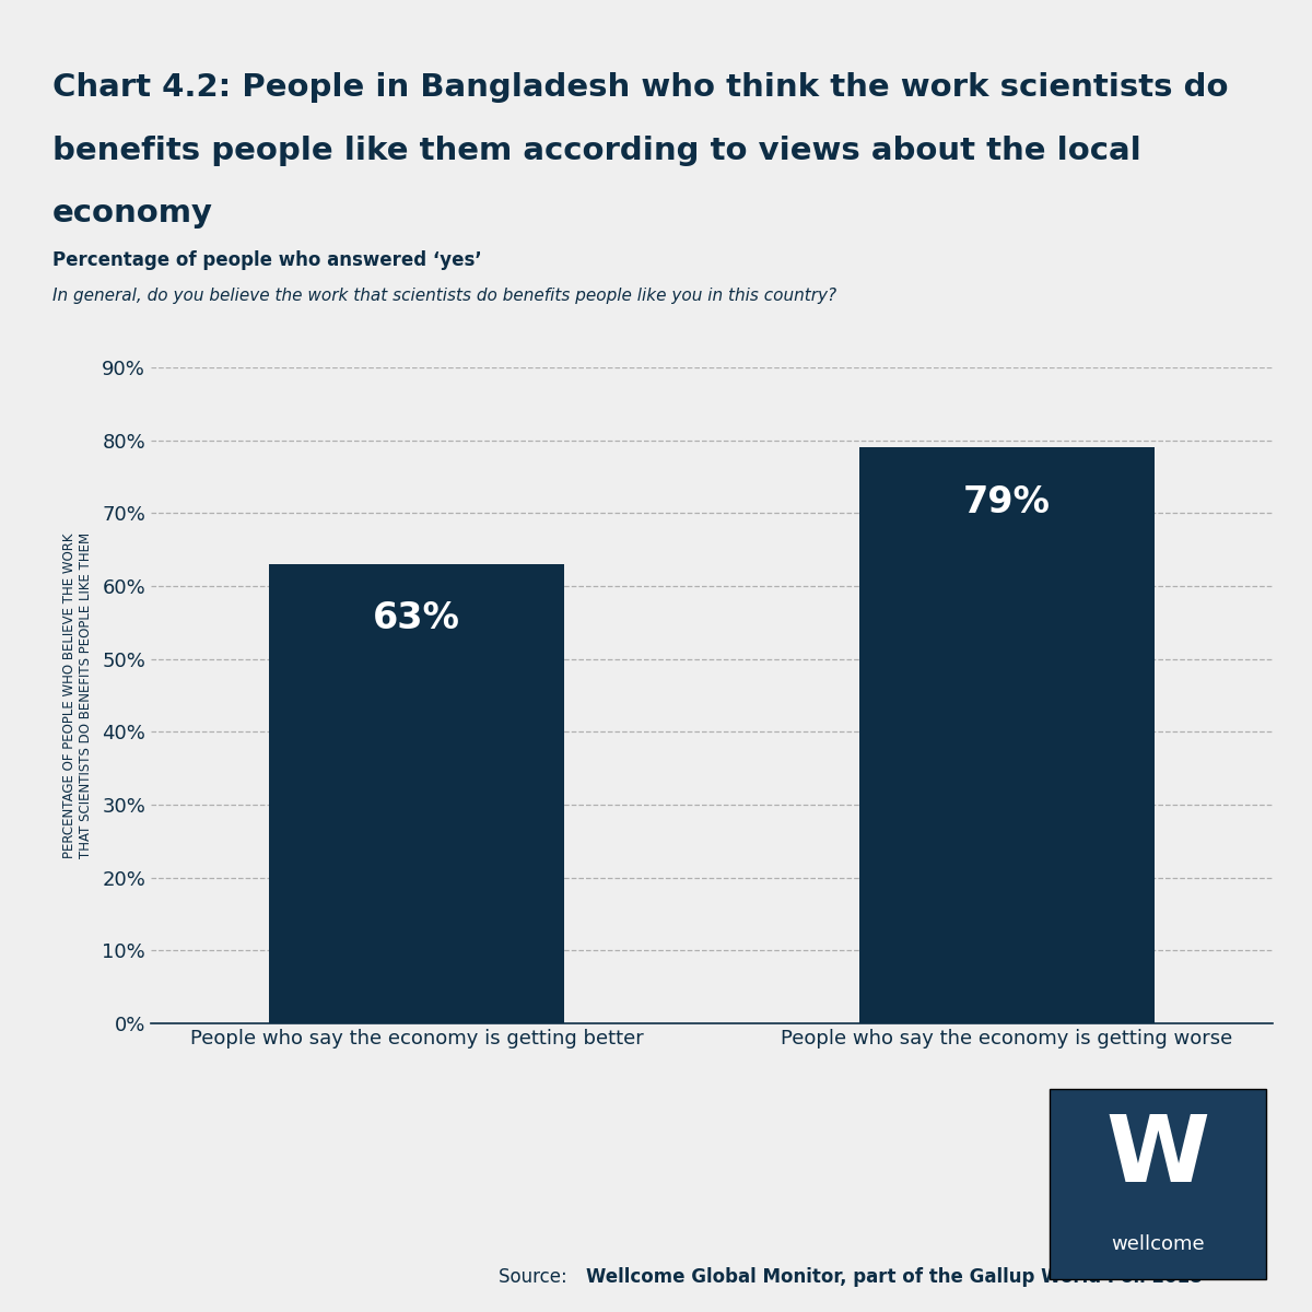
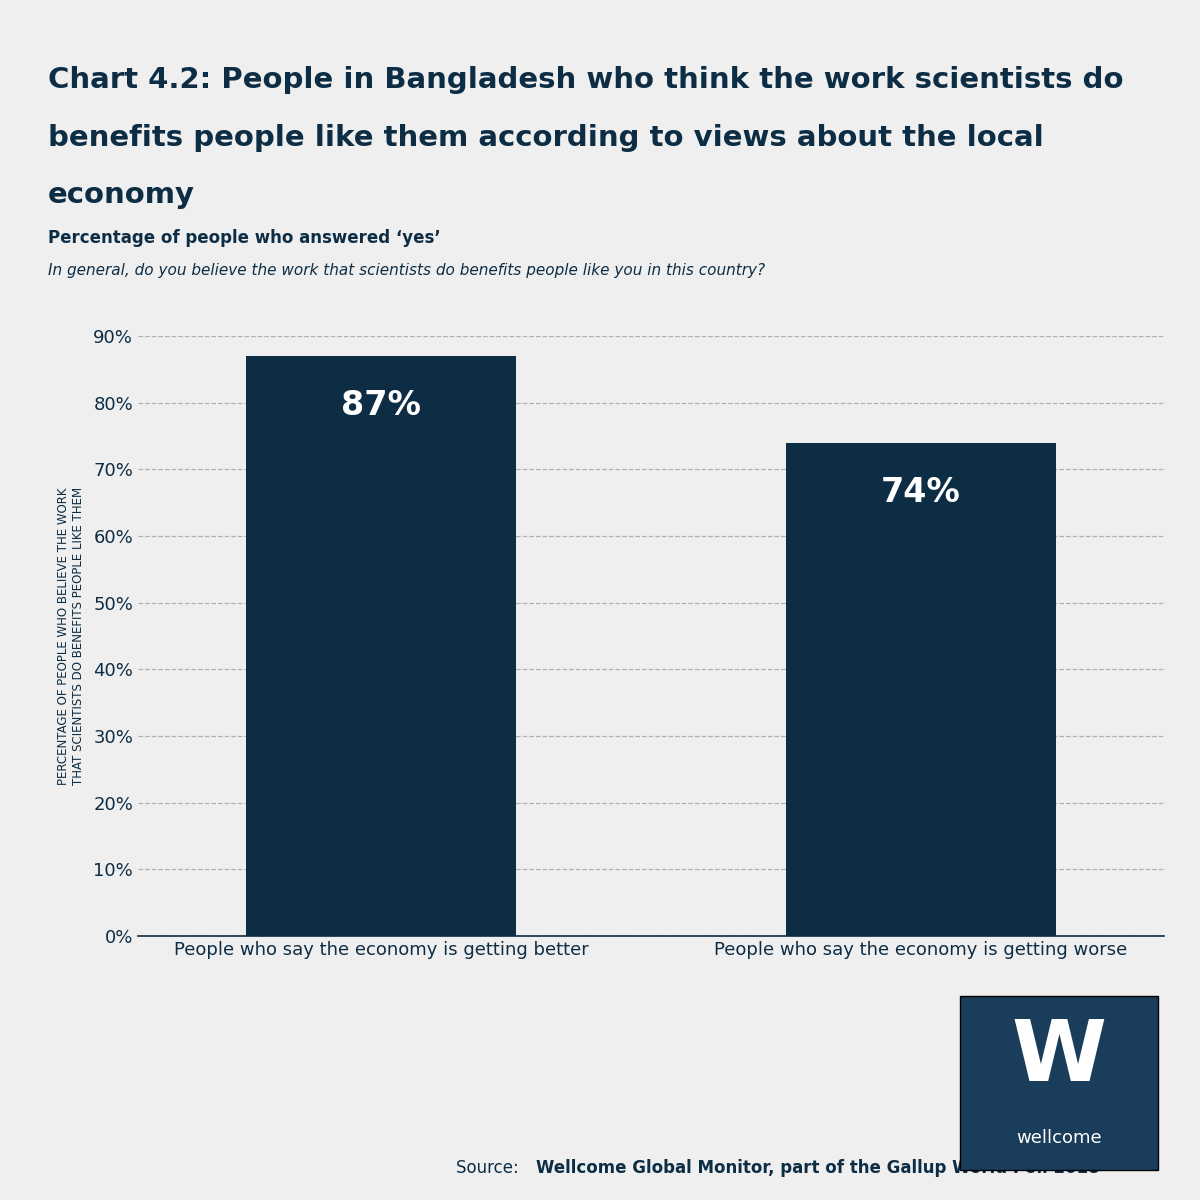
People who say the economy is getting better: 63% -> 87%
People who say the economy is getting worse: 79% -> 74%
